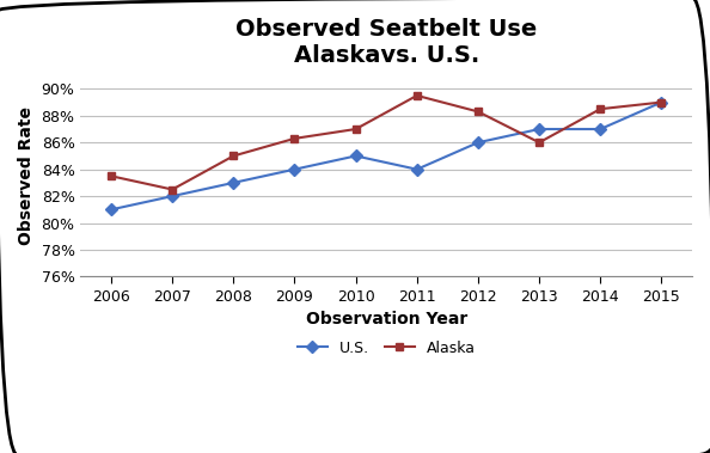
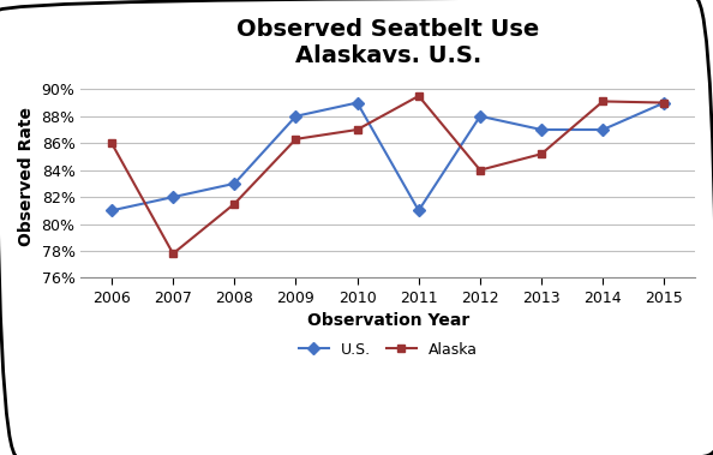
Alaska/2006: 83.5% -> 86.0%
Alaska/2007: 82.5% -> 77.8%
Alaska/2008: 85.0% -> 81.5%
U.S./2009: 84% -> 88%
U.S./2010: 85% -> 89%
U.S./2011: 84% -> 81%
U.S./2012: 86% -> 88%
Alaska/2012: 88.3% -> 84.0%
Alaska/2013: 86.0% -> 85.2%
Alaska/2014: 88.5% -> 89.1%
